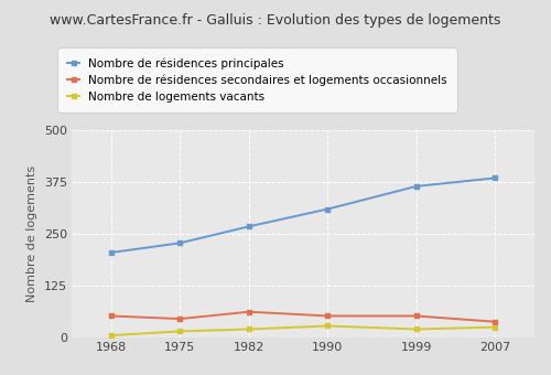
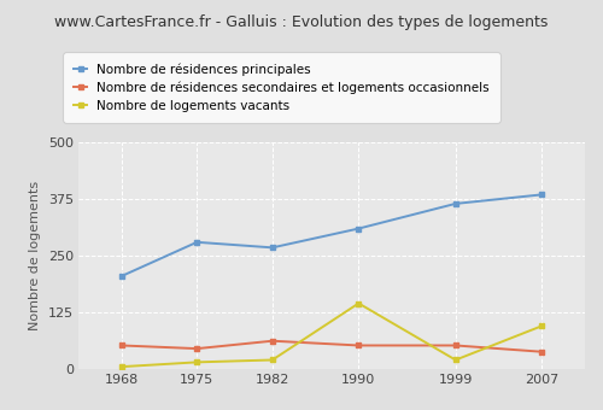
Nombre de résidences principales/1975: 228 -> 280
Nombre de logements vacants/1990: 28 -> 145
Nombre de logements vacants/2007: 25 -> 95
